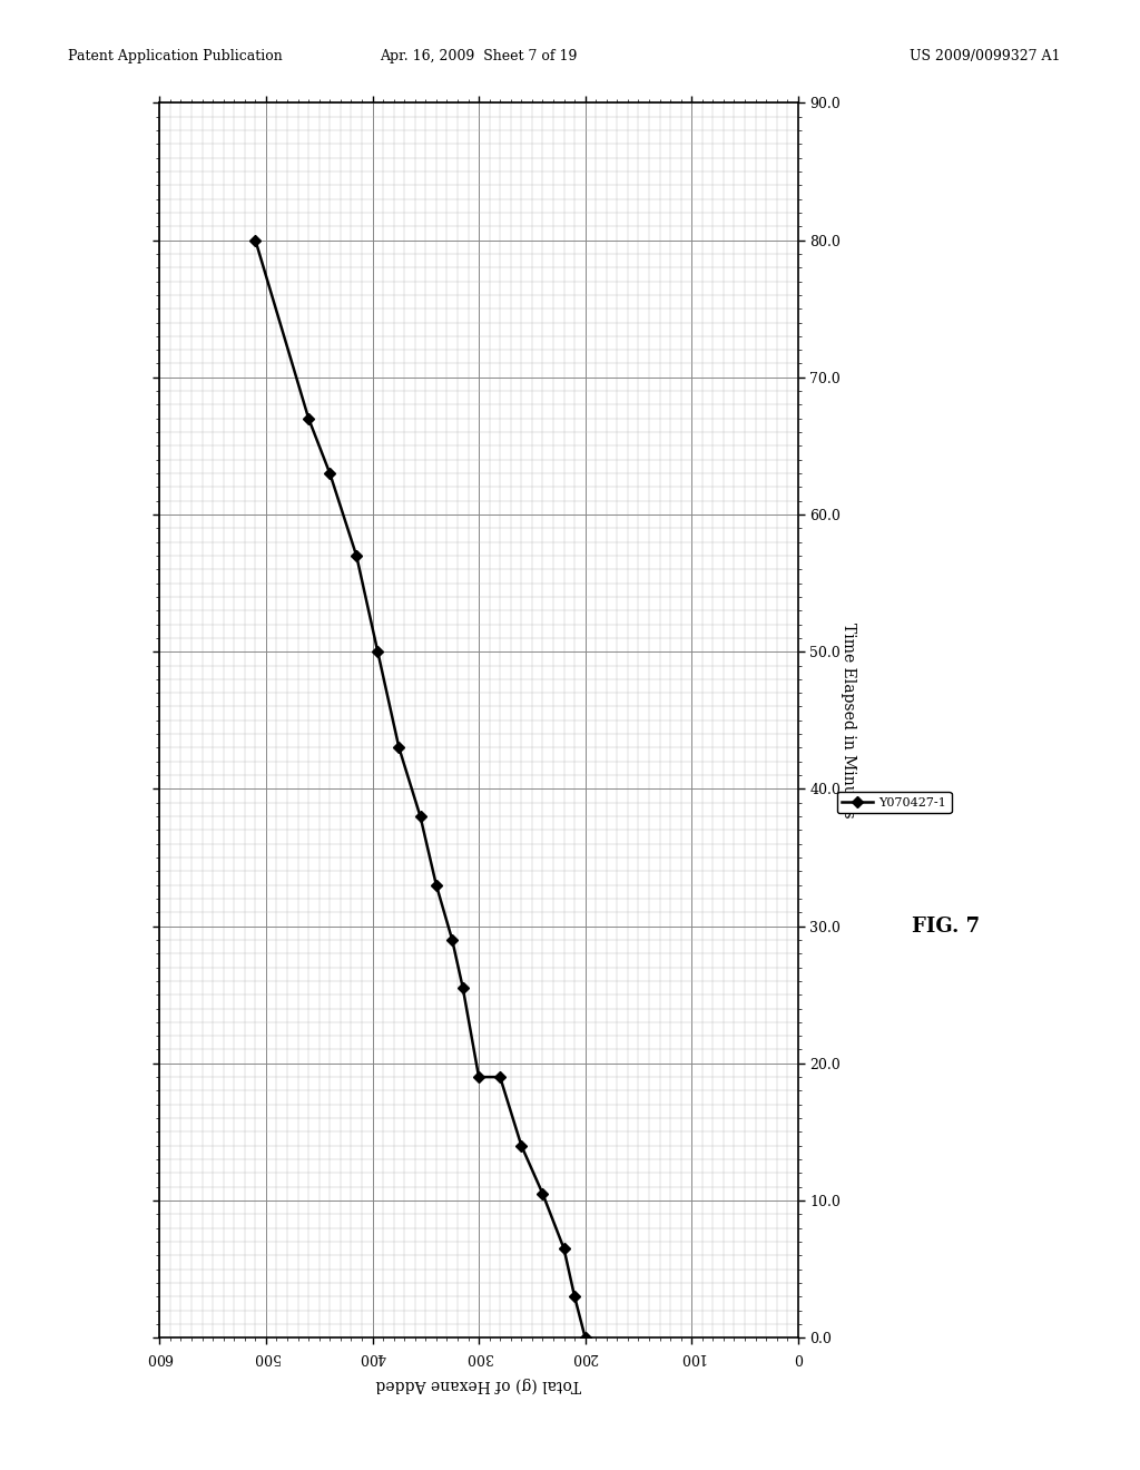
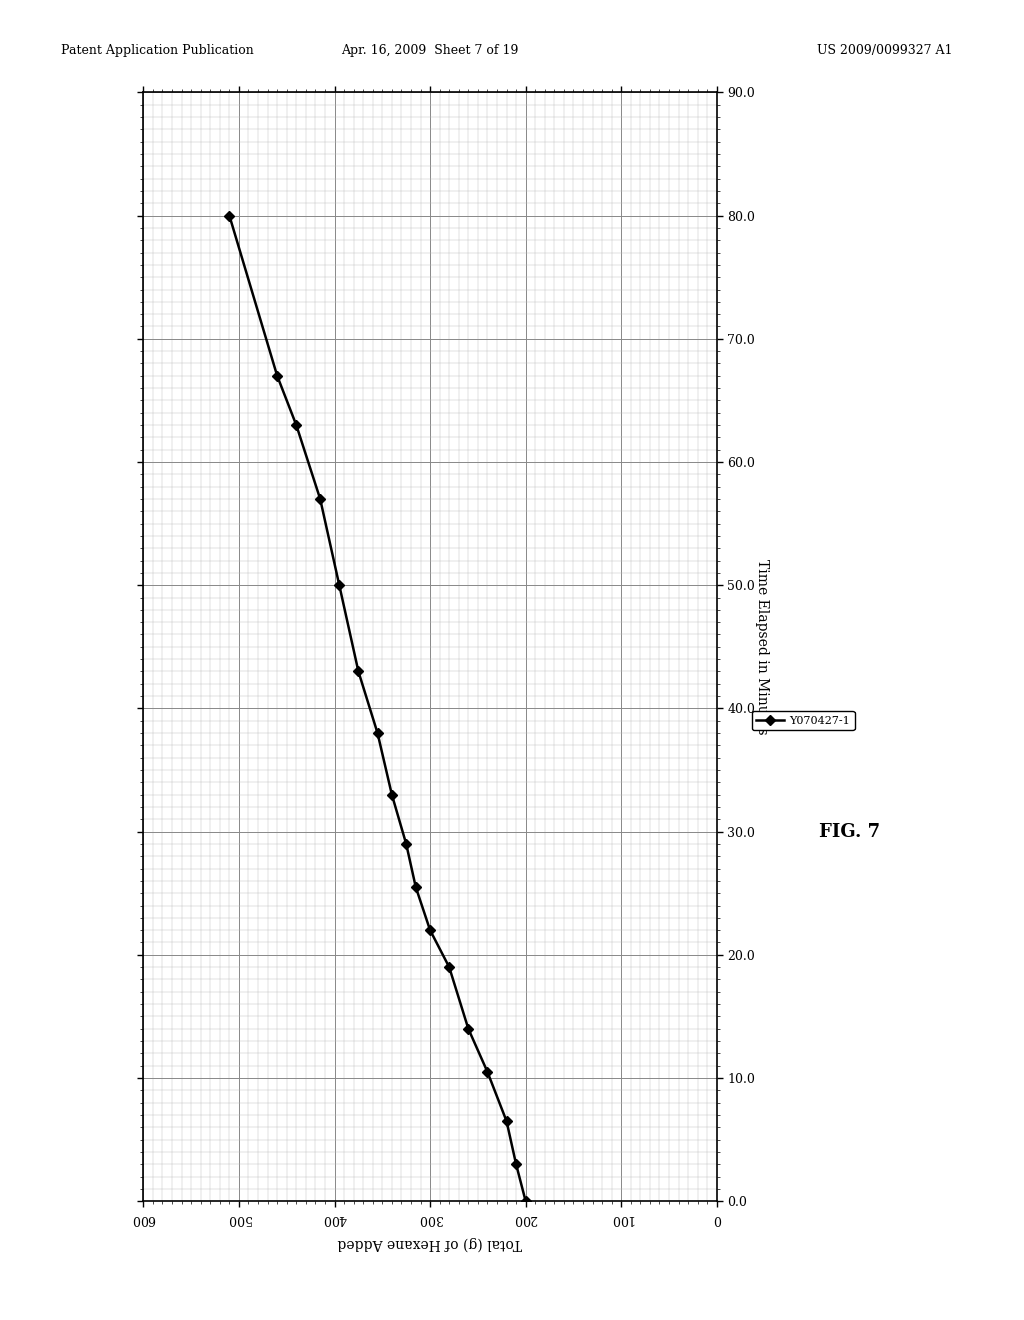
300: 19.0 -> 22.0
